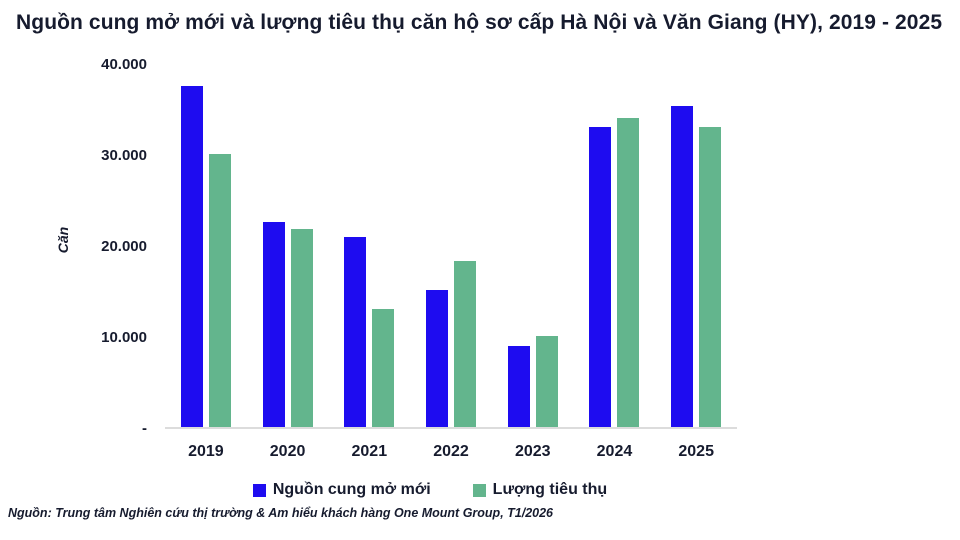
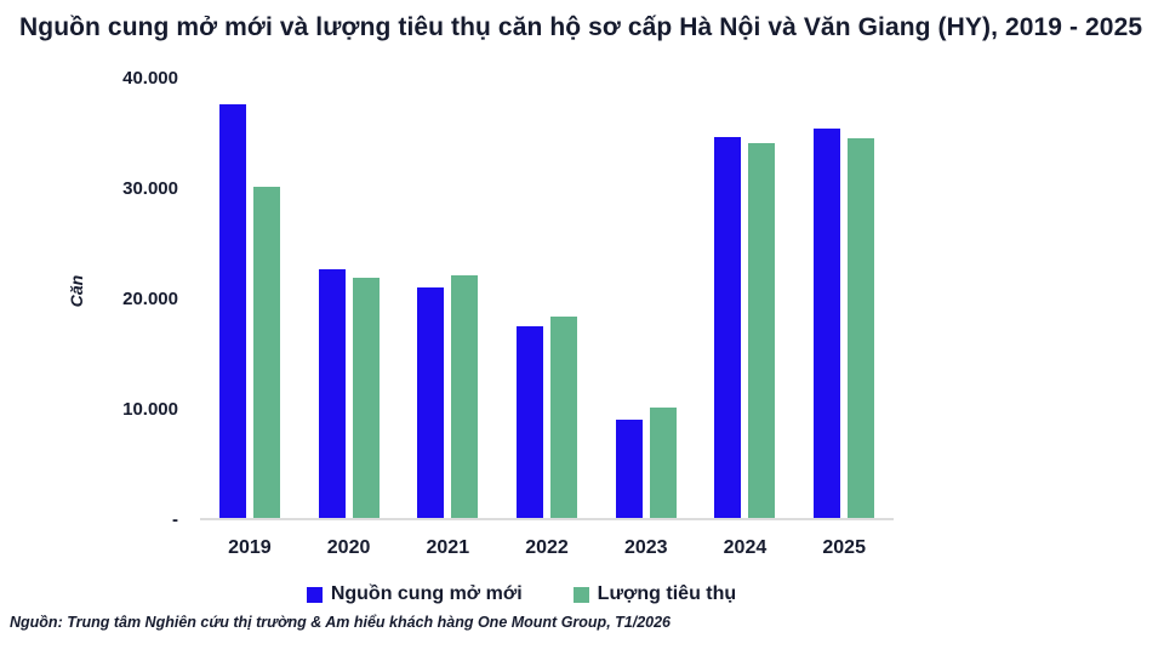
Lượng tiêu thụ/2021: 13000 -> 22000
Nguồn cung mở mới/2022: 15000 -> 17000
Nguồn cung mở mới/2024: 33000 -> 34000
Lượng tiêu thụ/2025: 33000 -> 34000
